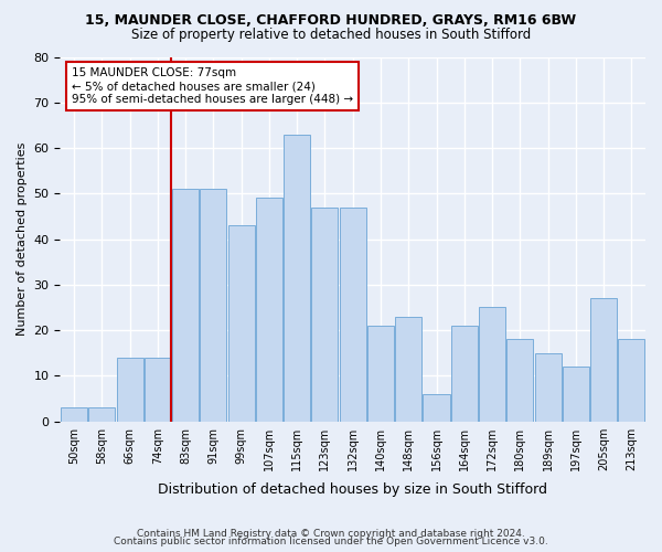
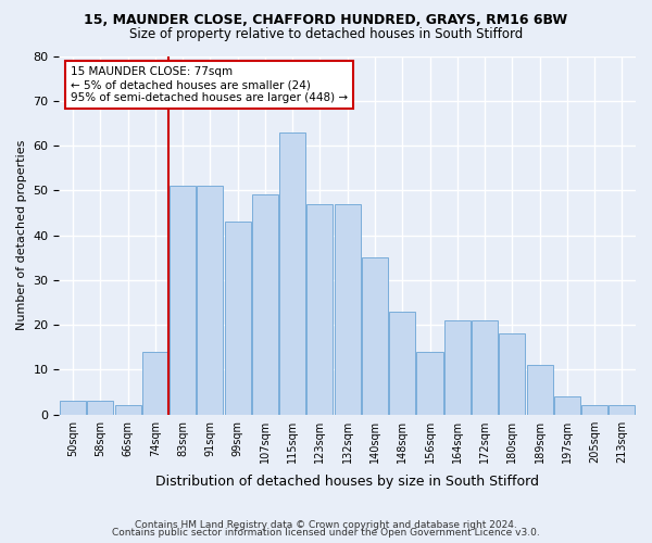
66sqm: 14 -> 2
140sqm: 21 -> 35
156sqm: 6 -> 14
172sqm: 25 -> 21
189sqm: 15 -> 11
197sqm: 12 -> 4
205sqm: 27 -> 2
213sqm: 18 -> 2
